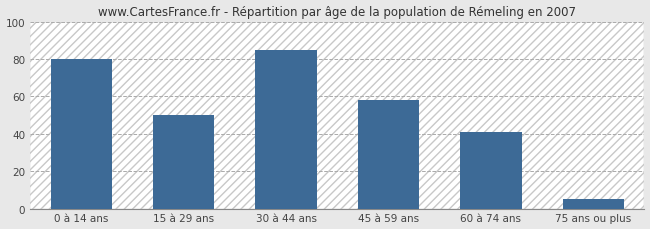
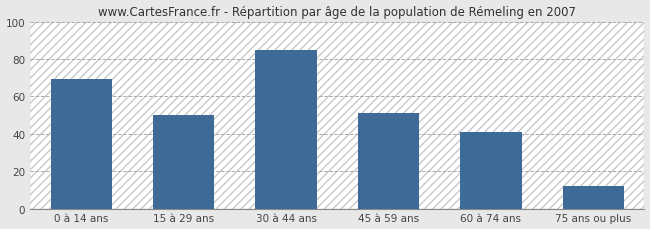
0 à 14 ans: 80 -> 69
45 à 59 ans: 58 -> 51
75 ans ou plus: 5 -> 12
